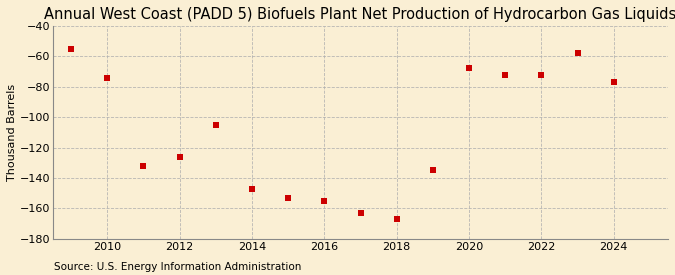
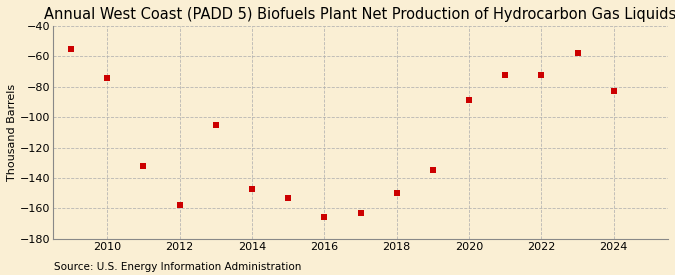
2012: -126 -> -158
2016: -155 -> -166
2018: -167 -> -150
2020: -68 -> -89
2024: -77 -> -83
